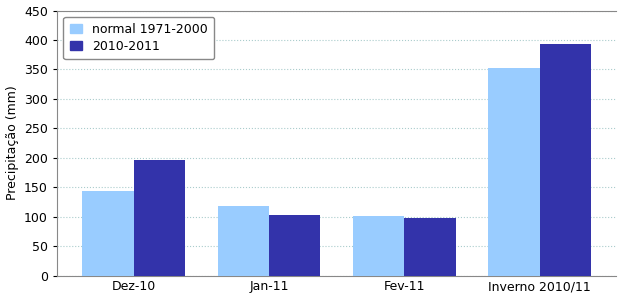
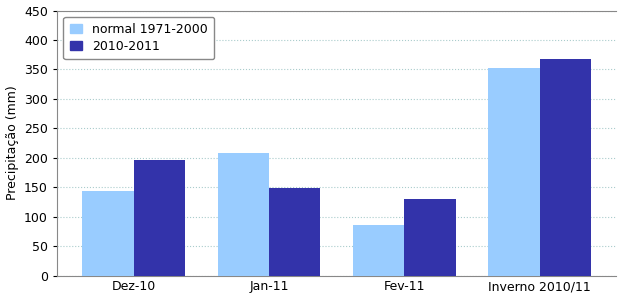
normal 1971-2000/Jan-11: 118 -> 208
2010-2011/Jan-11: 103 -> 148
normal 1971-2000/Fev-11: 102 -> 86
2010-2011/Fev-11: 98 -> 130
2010-2011/Inverno 2010/11: 393 -> 368
